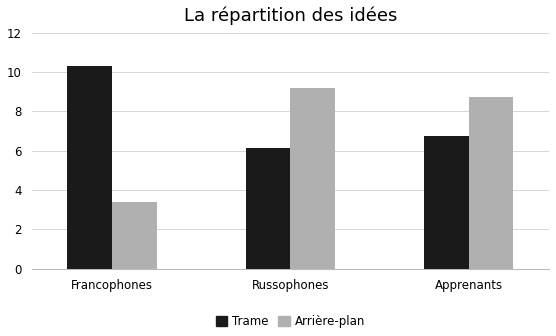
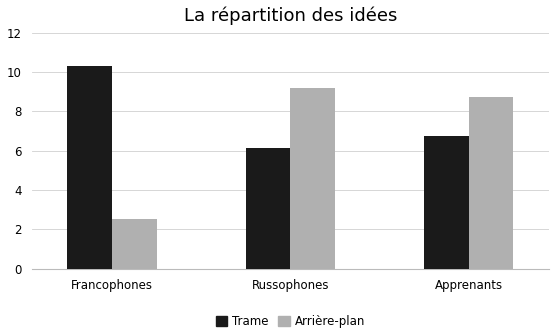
Arrière-plan/Francophones: 3.4 -> 2.5
